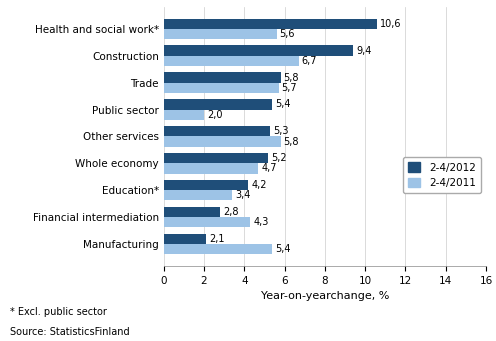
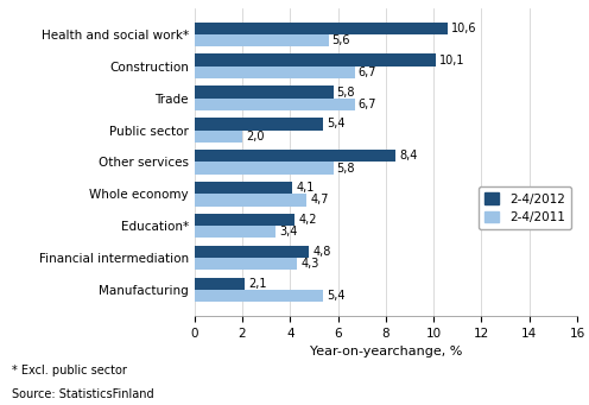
2-4/2012/Construction: 9,4 -> 10,1
2-4/2011/Trade: 5,7 -> 6,7
2-4/2012/Other services: 5,3 -> 8,4
2-4/2012/Whole economy: 5,2 -> 4,1
2-4/2012/Financial intermediation: 2,8 -> 4,8
